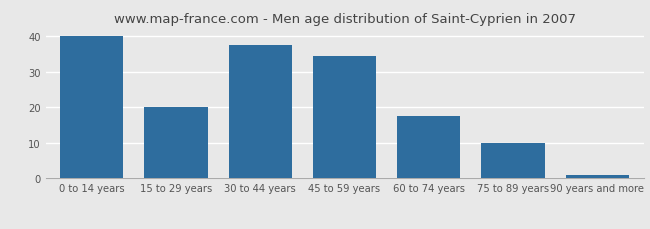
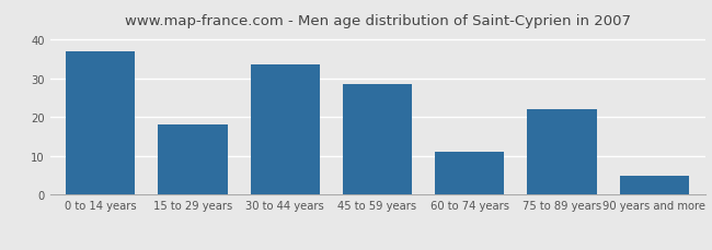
0 to 14 years: 40.0 -> 37.0
15 to 29 years: 20.0 -> 18.0
30 to 44 years: 37.5 -> 33.5
45 to 59 years: 34.5 -> 28.5
60 to 74 years: 17.5 -> 11.0
75 to 89 years: 10.0 -> 22.0
90 years and more: 1.0 -> 5.0
